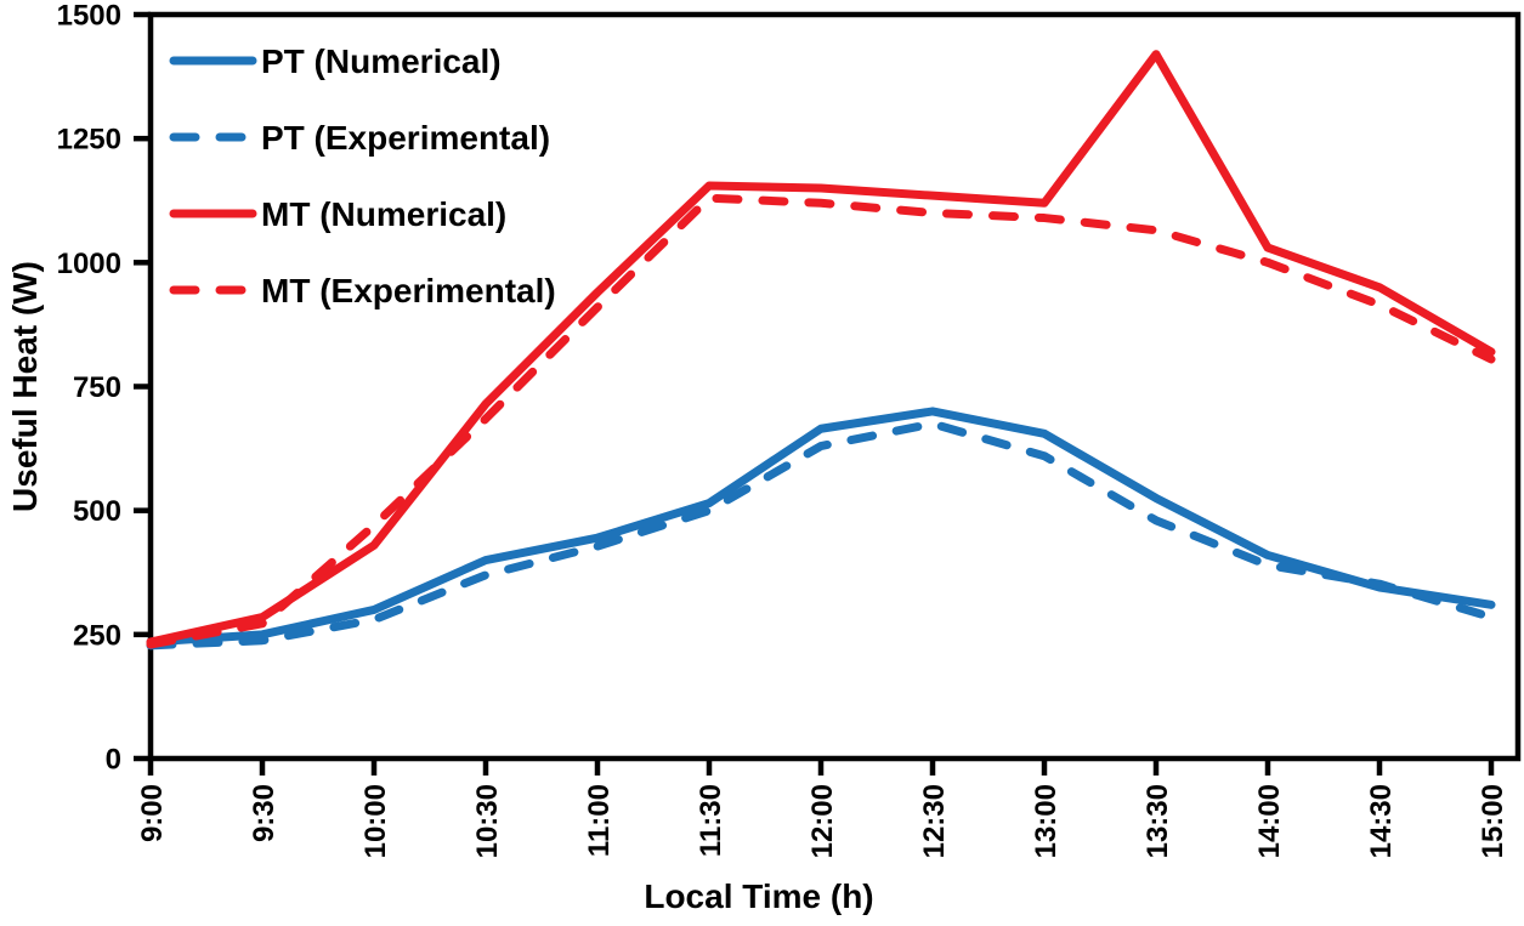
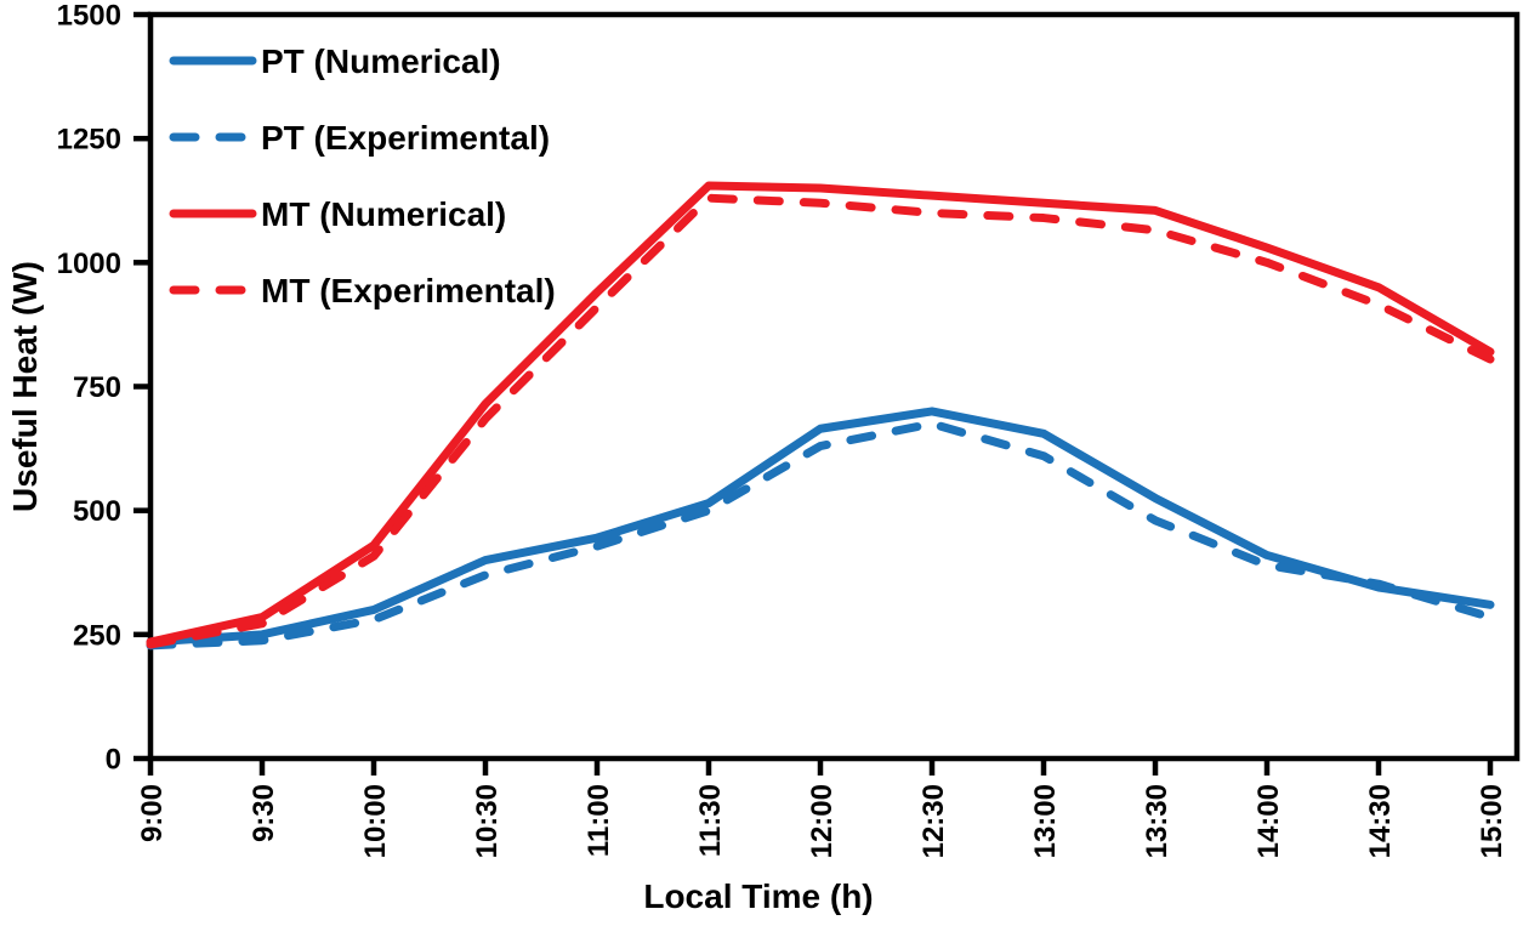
MT (Experimental)/10:00: 470 -> 410
MT (Numerical)/13:30: 1420 -> 1100
